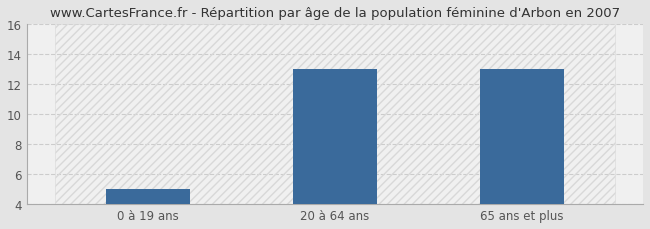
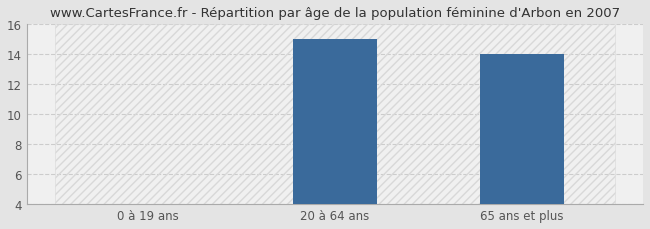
0 à 19 ans: 5 -> 4
20 à 64 ans: 13 -> 15
65 ans et plus: 13 -> 14
